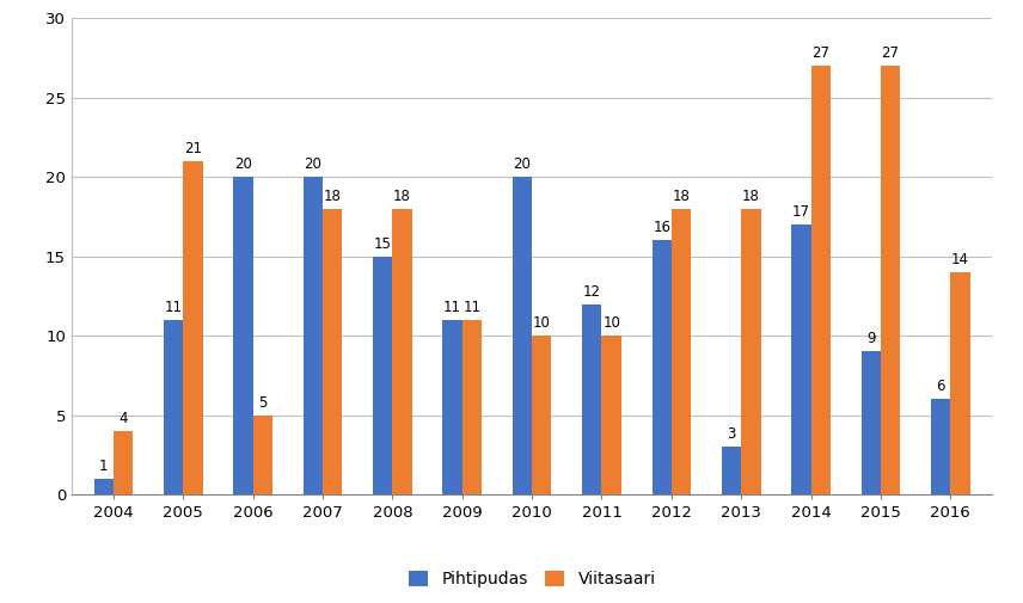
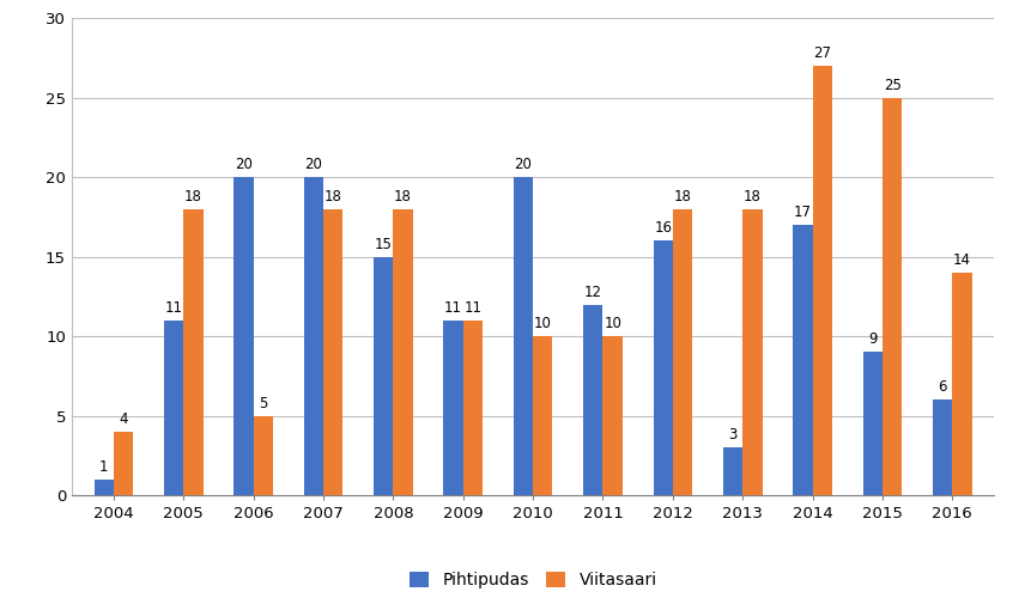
Viitasaari/2005: 21 -> 18
Viitasaari/2015: 27 -> 25
